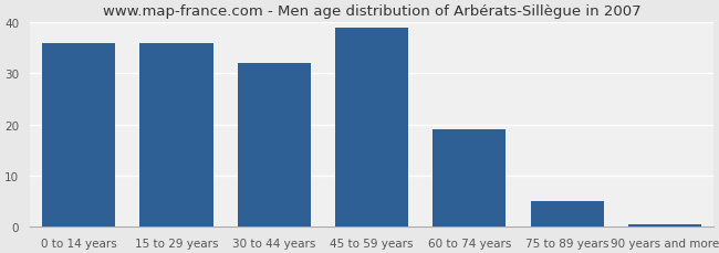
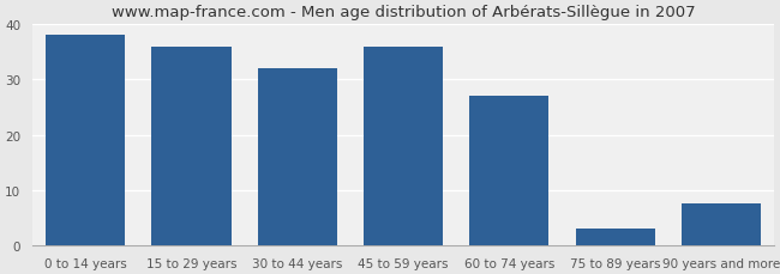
0 to 14 years: 36.0 -> 38.0
45 to 59 years: 39.0 -> 36.0
60 to 74 years: 19.0 -> 27.0
75 to 89 years: 5.0 -> 3.0
90 years and more: 0.5 -> 7.5
